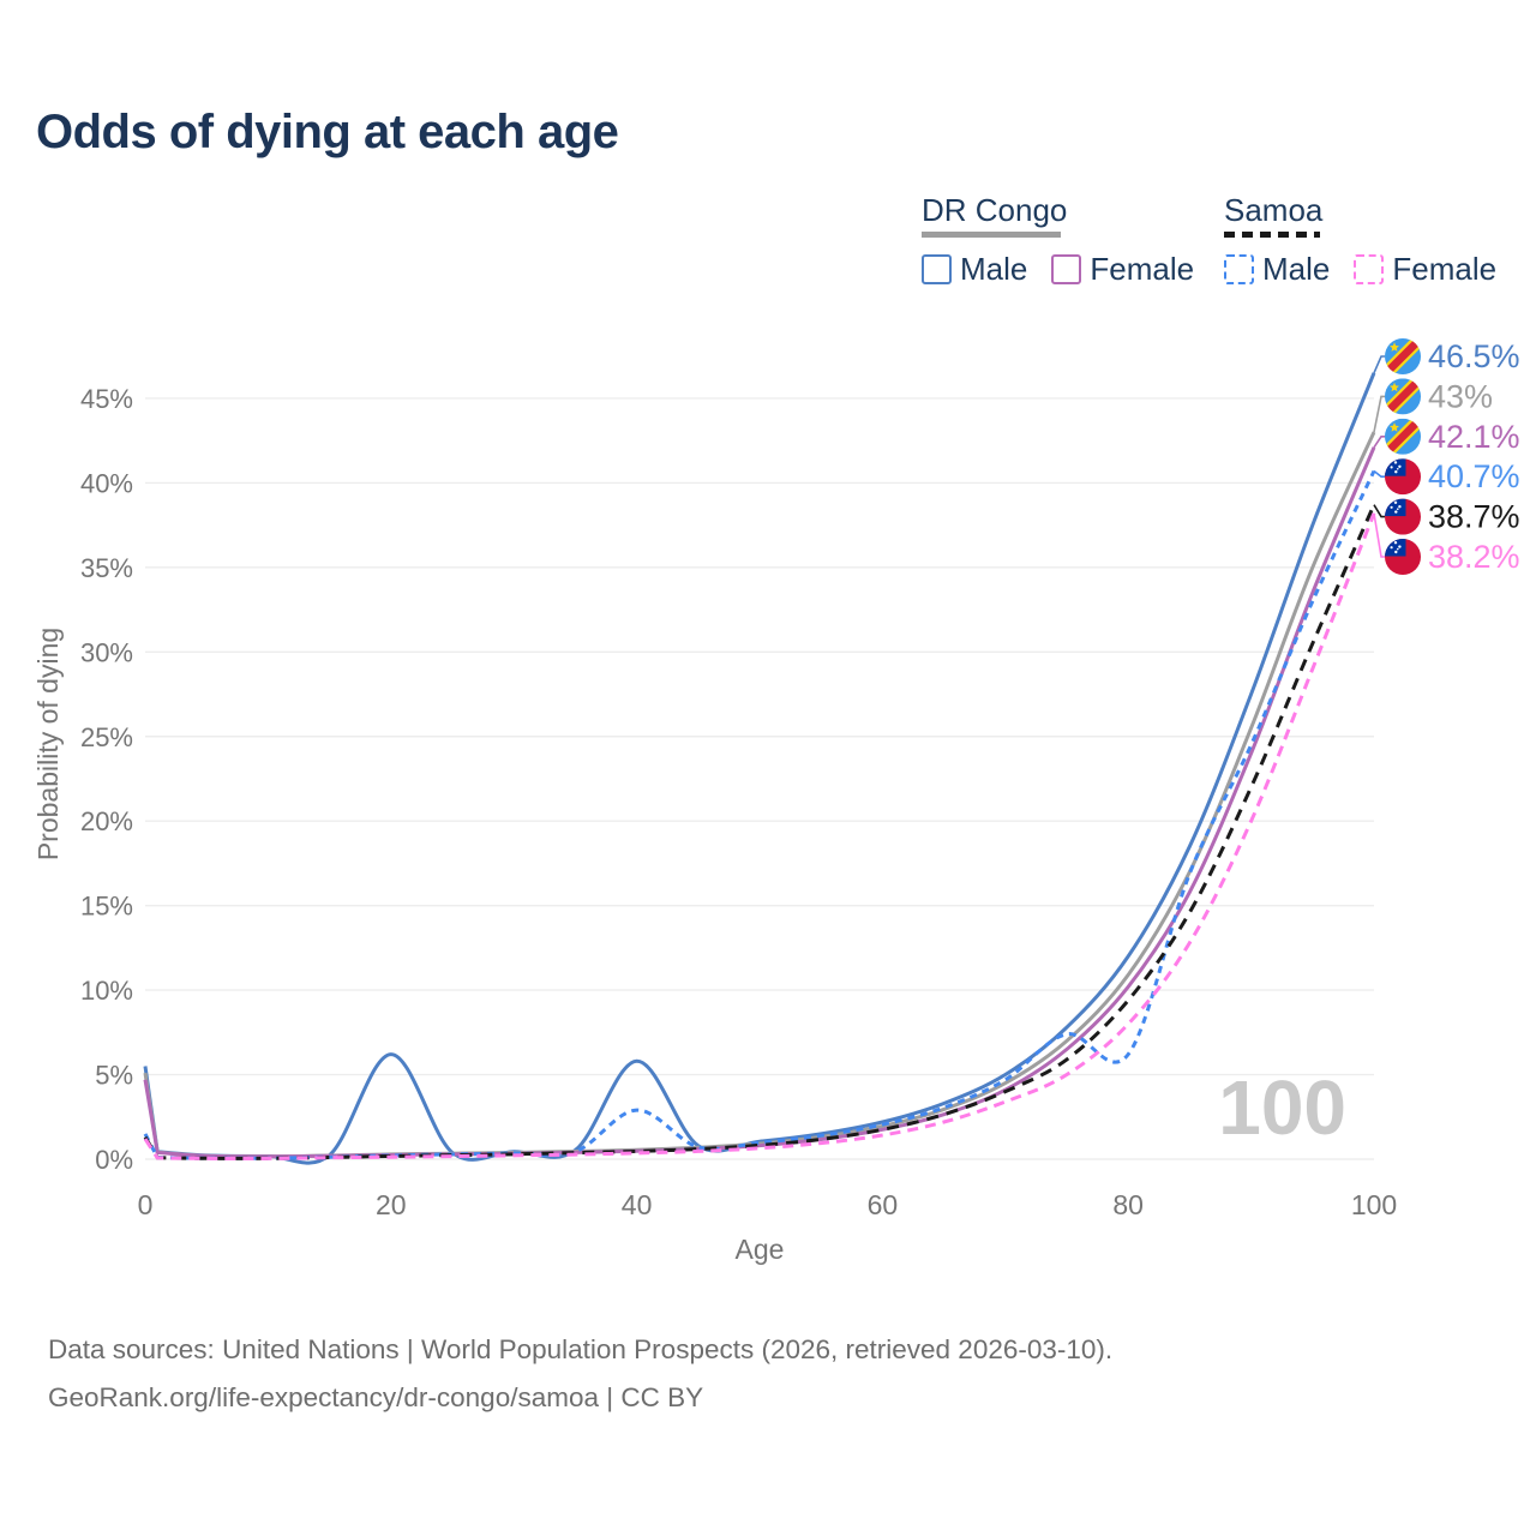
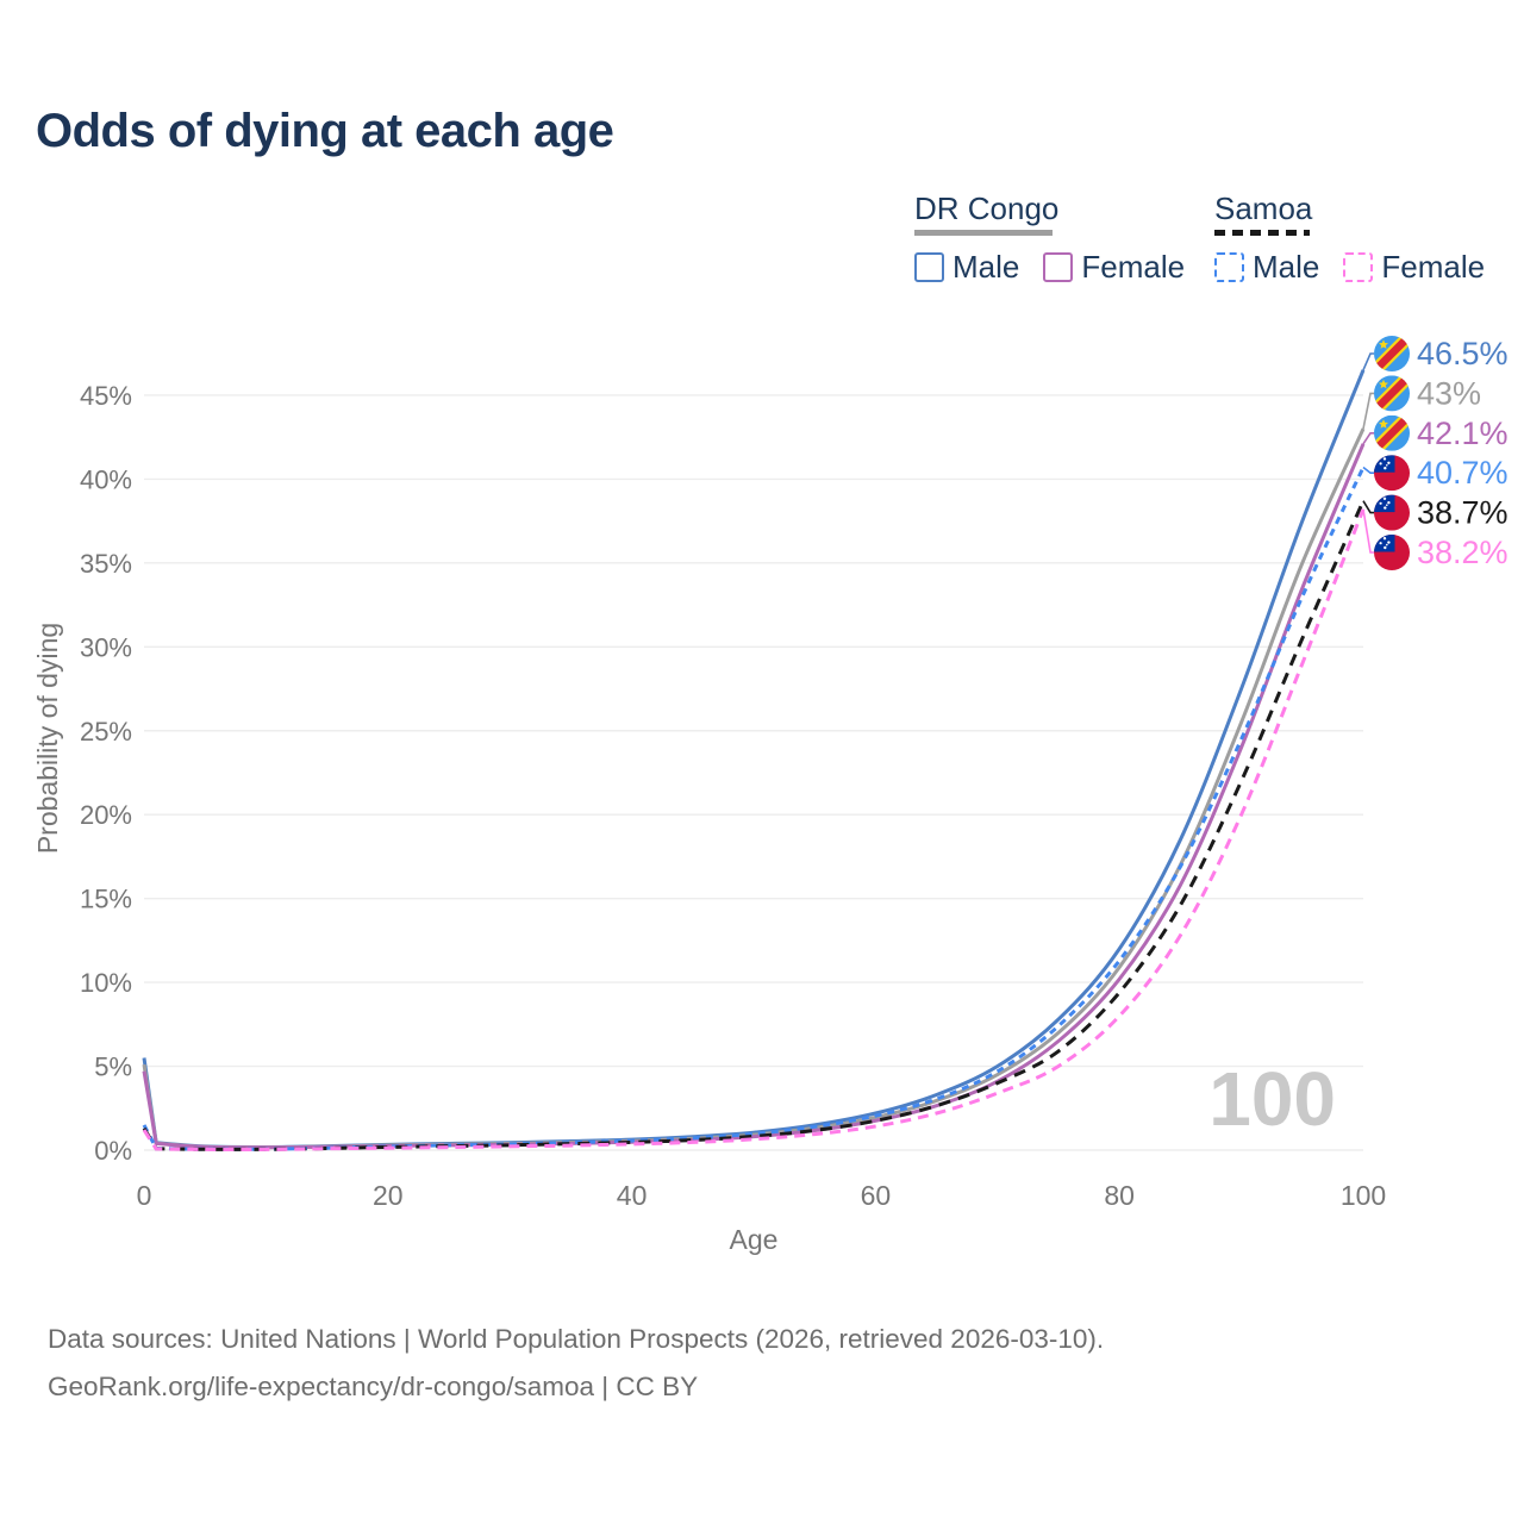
DR Congo Male/20: 6.2% -> 0.3%
DR Congo Male/40: 5.8% -> 0.6%
Samoa Male/40: 2.9% -> 0.6%
Samoa Male/80: 6.2% -> 11.3%
